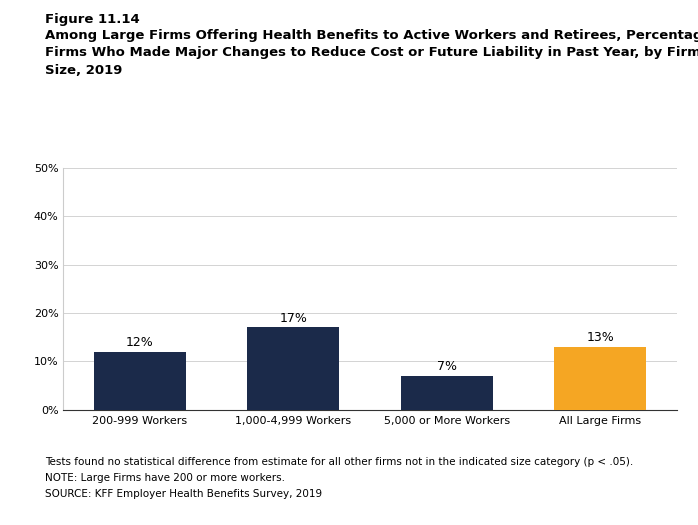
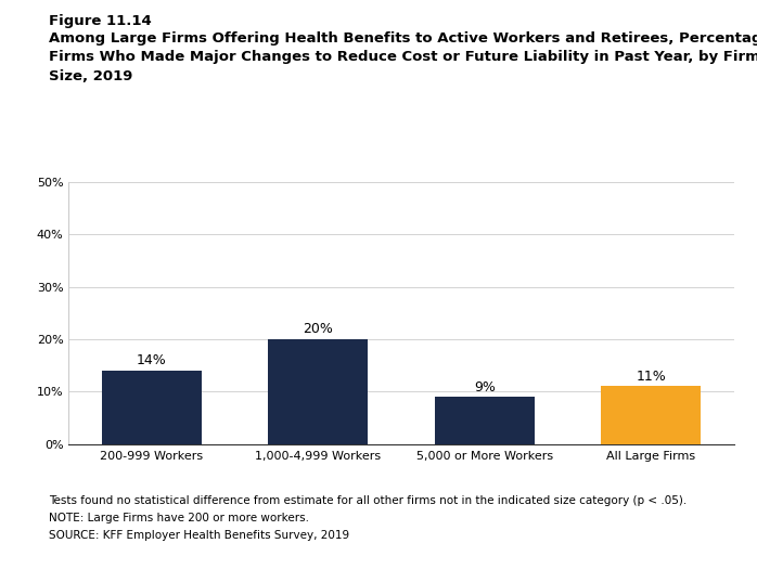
200-999 Workers: 12% -> 14%
1,000-4,999 Workers: 17% -> 20%
5,000 or More Workers: 7% -> 9%
All Large Firms: 13% -> 11%
